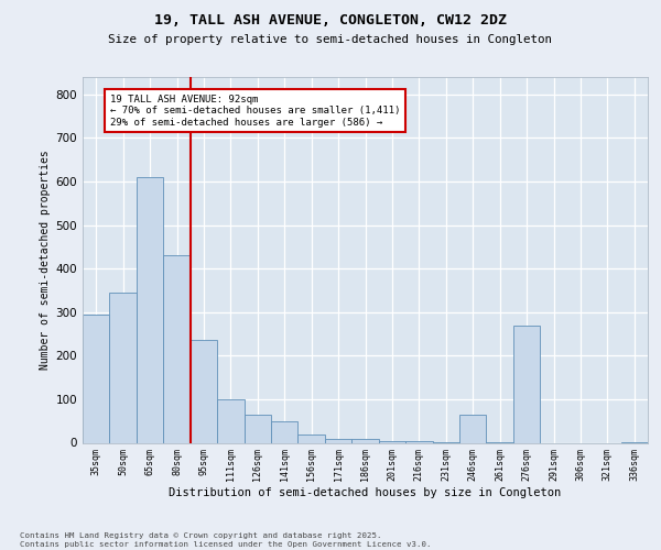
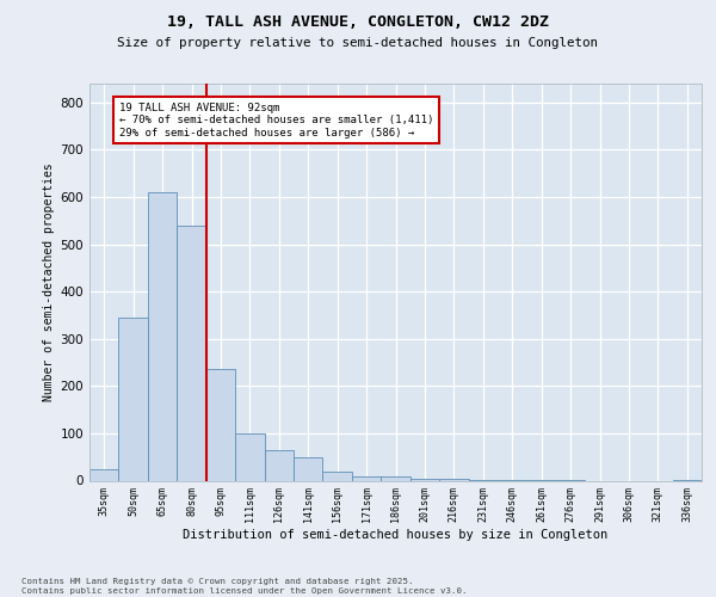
35sqm: 295 -> 25
80sqm: 430 -> 540
246sqm: 65 -> 1
276sqm: 270 -> 1
